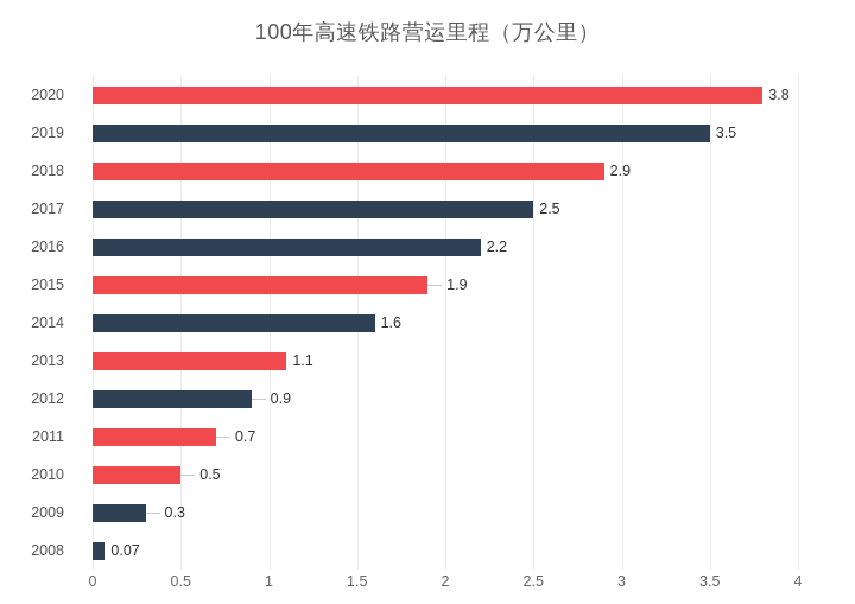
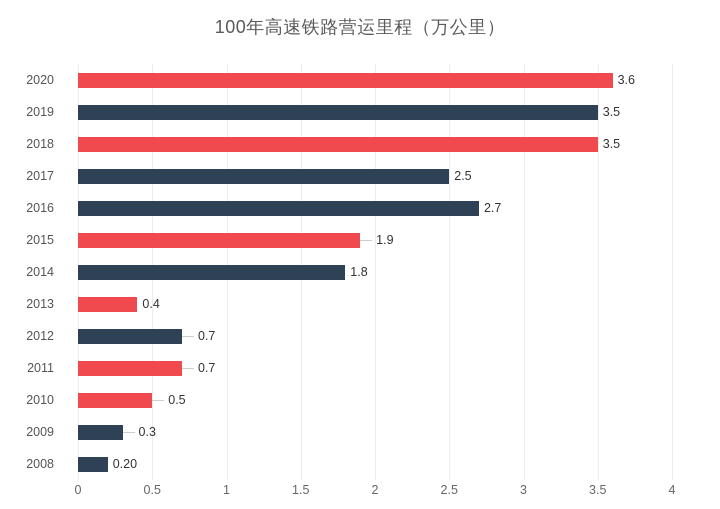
2020: 3.8 -> 3.6
2018: 2.9 -> 3.5
2016: 2.2 -> 2.7
2014: 1.6 -> 1.8
2013: 1.1 -> 0.4
2012: 0.9 -> 0.7
2008: 0.07 -> 0.20
